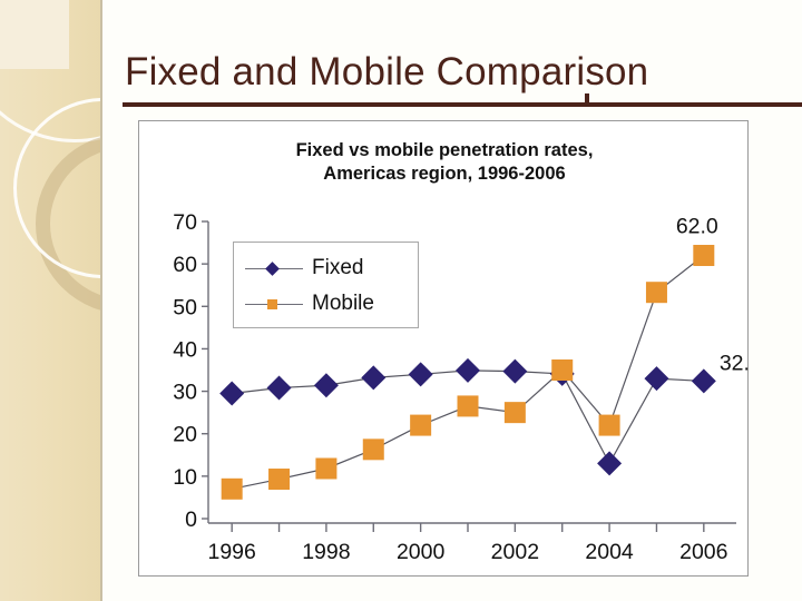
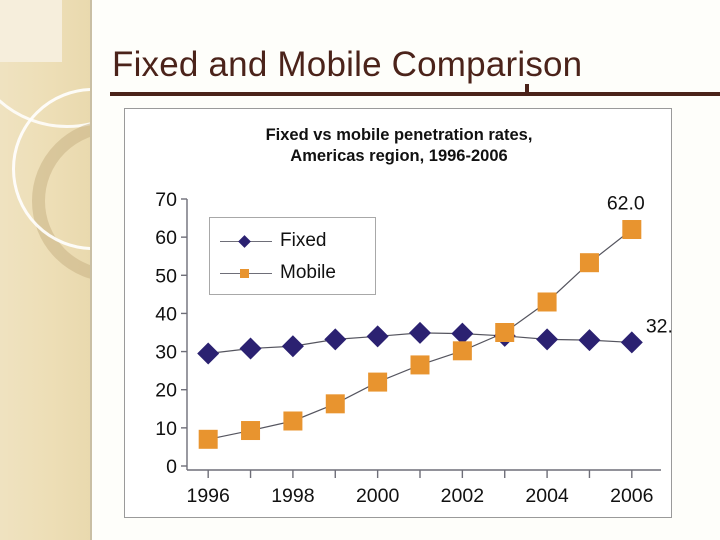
Mobile/2002: 25 -> 30
Fixed/2004: 13 -> 33
Mobile/2004: 22 -> 43
